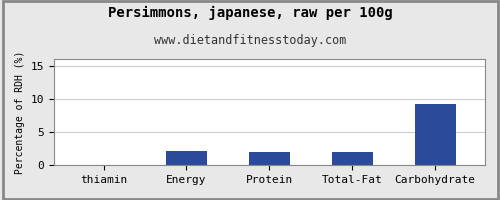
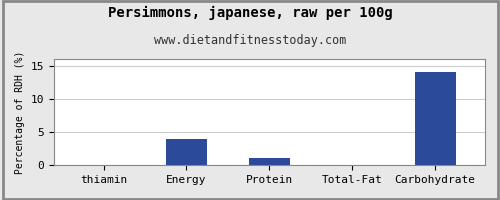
Energy: 2.2 -> 4.0
Protein: 2.0 -> 1.1
Total-Fat: 2.0 -> 0.1
Carbohydrate: 9.2 -> 14.0
